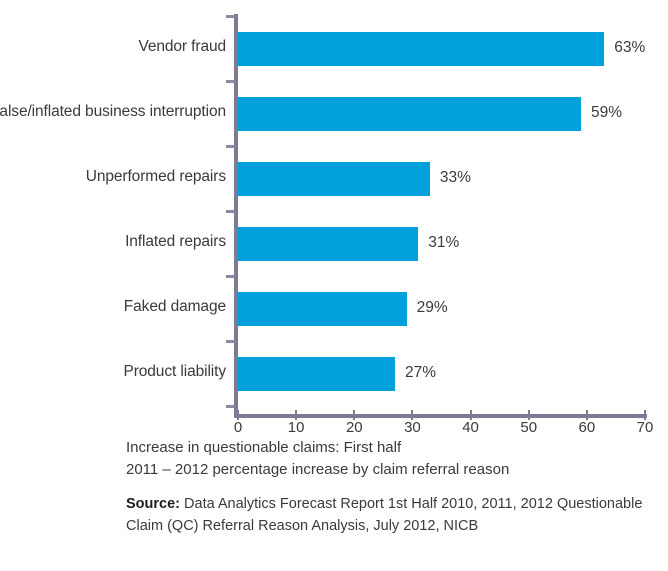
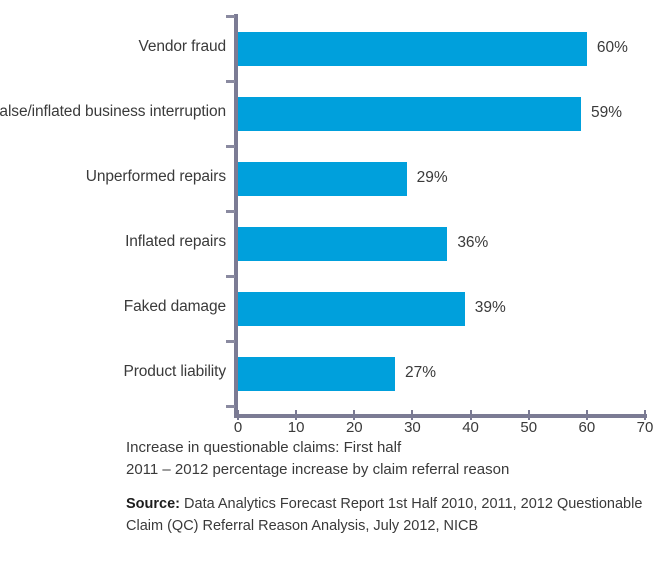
Vendor fraud: 63% -> 60%
Unperformed repairs: 33% -> 29%
Inflated repairs: 31% -> 36%
Faked damage: 29% -> 39%
